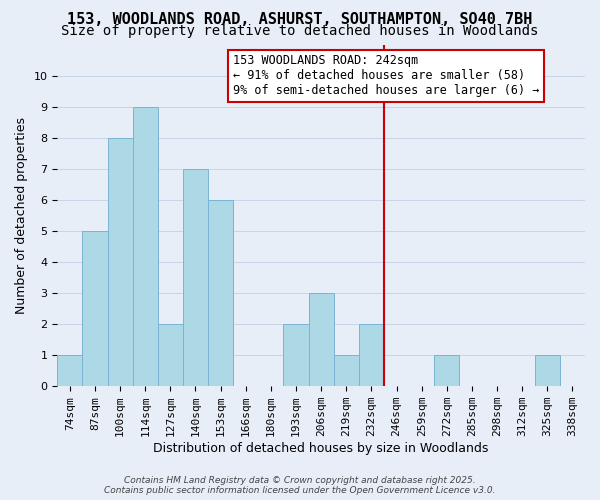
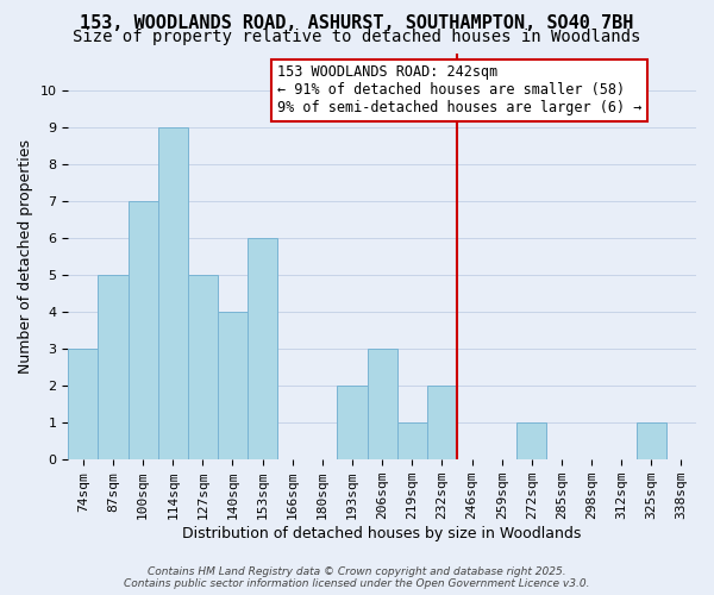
74sqm: 1 -> 3
100sqm: 8 -> 7
127sqm: 2 -> 5
140sqm: 7 -> 4
